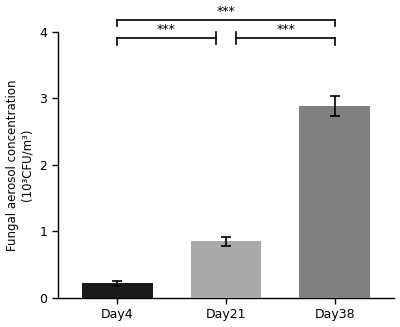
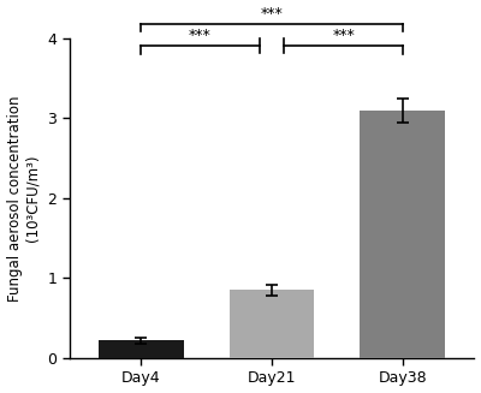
Day38: 2.88 -> 3.10
